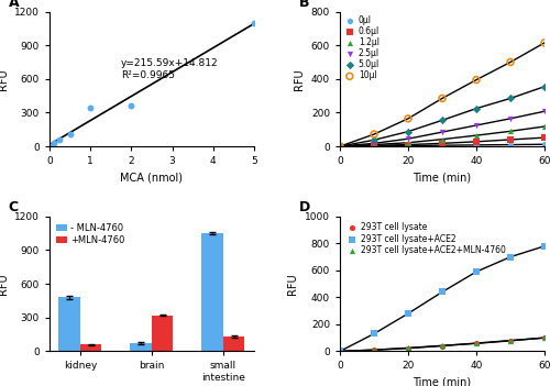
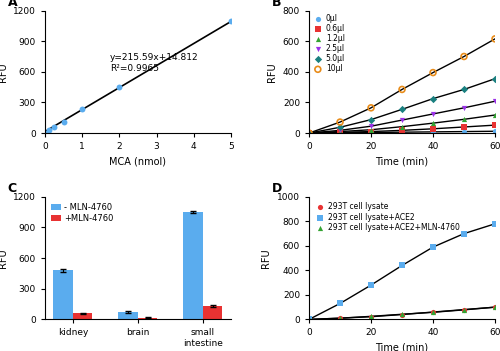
1: 340 -> 240
2: 360 -> 450
+MLN-4760/brain: 320 -> 20
